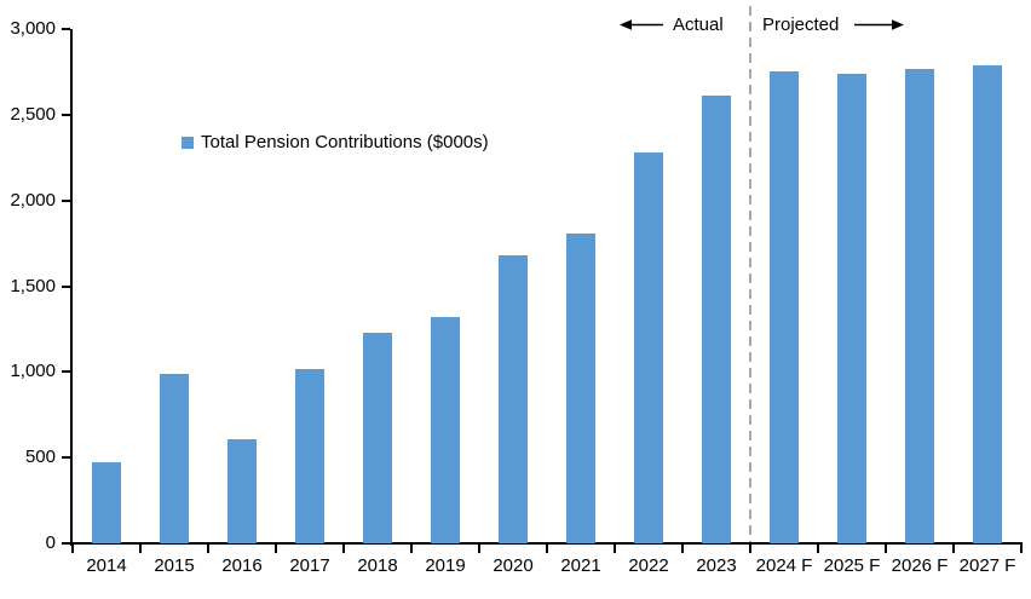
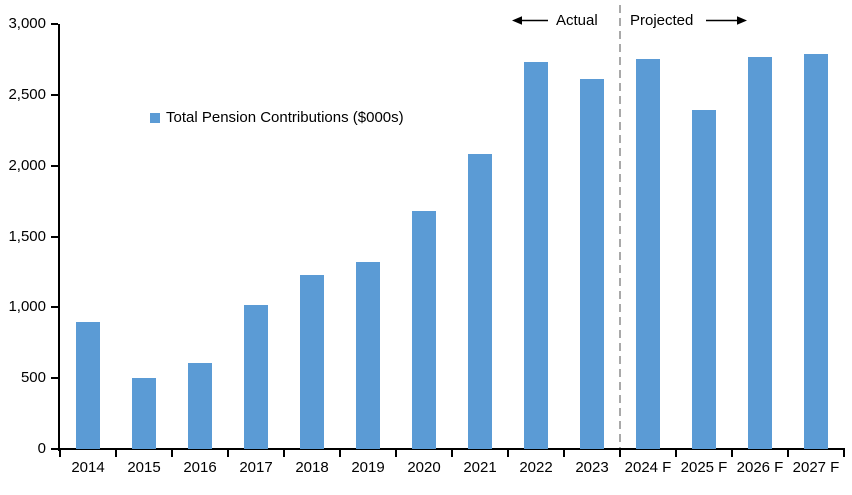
2014: 470 -> 900
2015: 990 -> 500
2021: 1810 -> 2080
2022: 2280 -> 2730
2025 F: 2740 -> 2390
